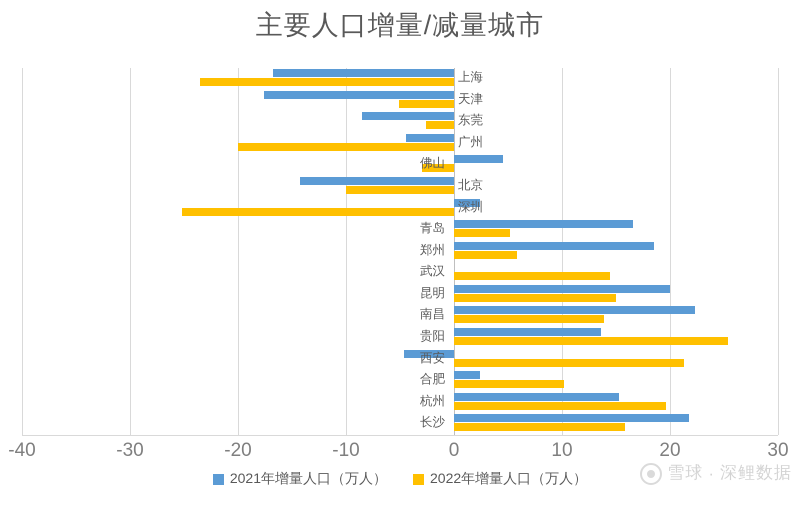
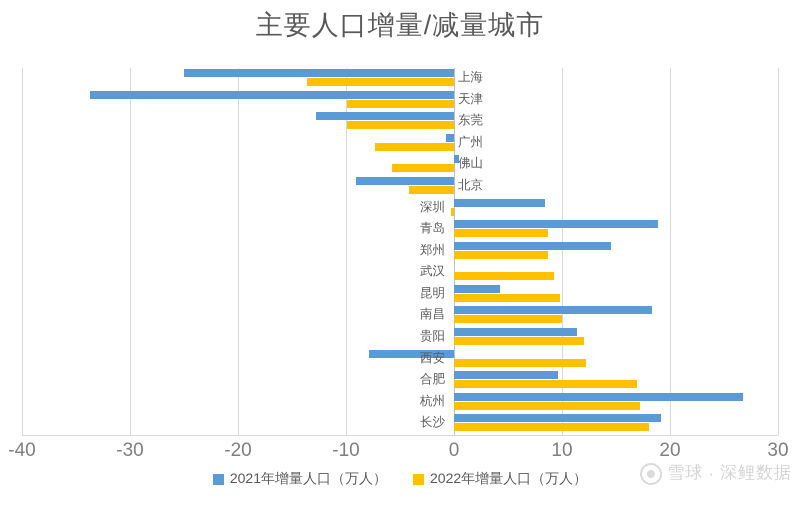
2021年增量人口（万人）/上海: -16.8 -> -25.0
2022年增量人口（万人）/上海: -23.5 -> -13.6
2021年增量人口（万人）/天津: -17.6 -> -33.7
2022年增量人口（万人）/天津: -5.1 -> -9.9
2021年增量人口（万人）/东莞: -8.5 -> -12.8
2022年增量人口（万人）/东莞: -2.6 -> -9.9
2021年增量人口（万人）/广州: -4.4 -> -0.7
2022年增量人口（万人）/广州: -20.0 -> -7.3
2021年增量人口（万人）/佛山: 4.5 -> 0.5
2022年增量人口（万人）/佛山: -3.0 -> -5.7
2021年增量人口（万人）/北京: -14.3 -> -9.1
2022年增量人口（万人）/北京: -10.0 -> -4.2
2021年增量人口（万人）/深圳: 2.4 -> 8.4
2022年增量人口（万人）/深圳: -25.2 -> -0.3
2021年增量人口（万人）/青岛: 16.6 -> 18.9
2022年增量人口（万人）/青岛: 5.2 -> 8.7
2021年增量人口（万人）/郑州: 18.5 -> 14.5
2022年增量人口（万人）/郑州: 5.8 -> 8.7
2022年增量人口（万人）/武汉: 14.4 -> 9.3
2021年增量人口（万人）/昆明: 20.0 -> 4.3
2022年增量人口（万人）/昆明: 15.0 -> 9.8
2021年增量人口（万人）/南昌: 22.3 -> 18.3
2022年增量人口（万人）/南昌: 13.9 -> 10.0
2021年增量人口（万人）/贵阳: 13.6 -> 11.4
2022年增量人口（万人）/贵阳: 25.4 -> 12.0
2021年增量人口（万人）/西安: -4.6 -> -7.9
2022年增量人口（万人）/西安: 21.3 -> 12.2
2021年增量人口（万人）/合肥: 2.4 -> 9.6
2022年增量人口（万人）/合肥: 10.2 -> 16.9
2021年增量人口（万人）/杭州: 15.3 -> 26.8
2022年增量人口（万人）/杭州: 19.6 -> 17.2
2021年增量人口（万人）/长沙: 21.8 -> 19.2
2022年增量人口（万人）/长沙: 15.8 -> 18.1
